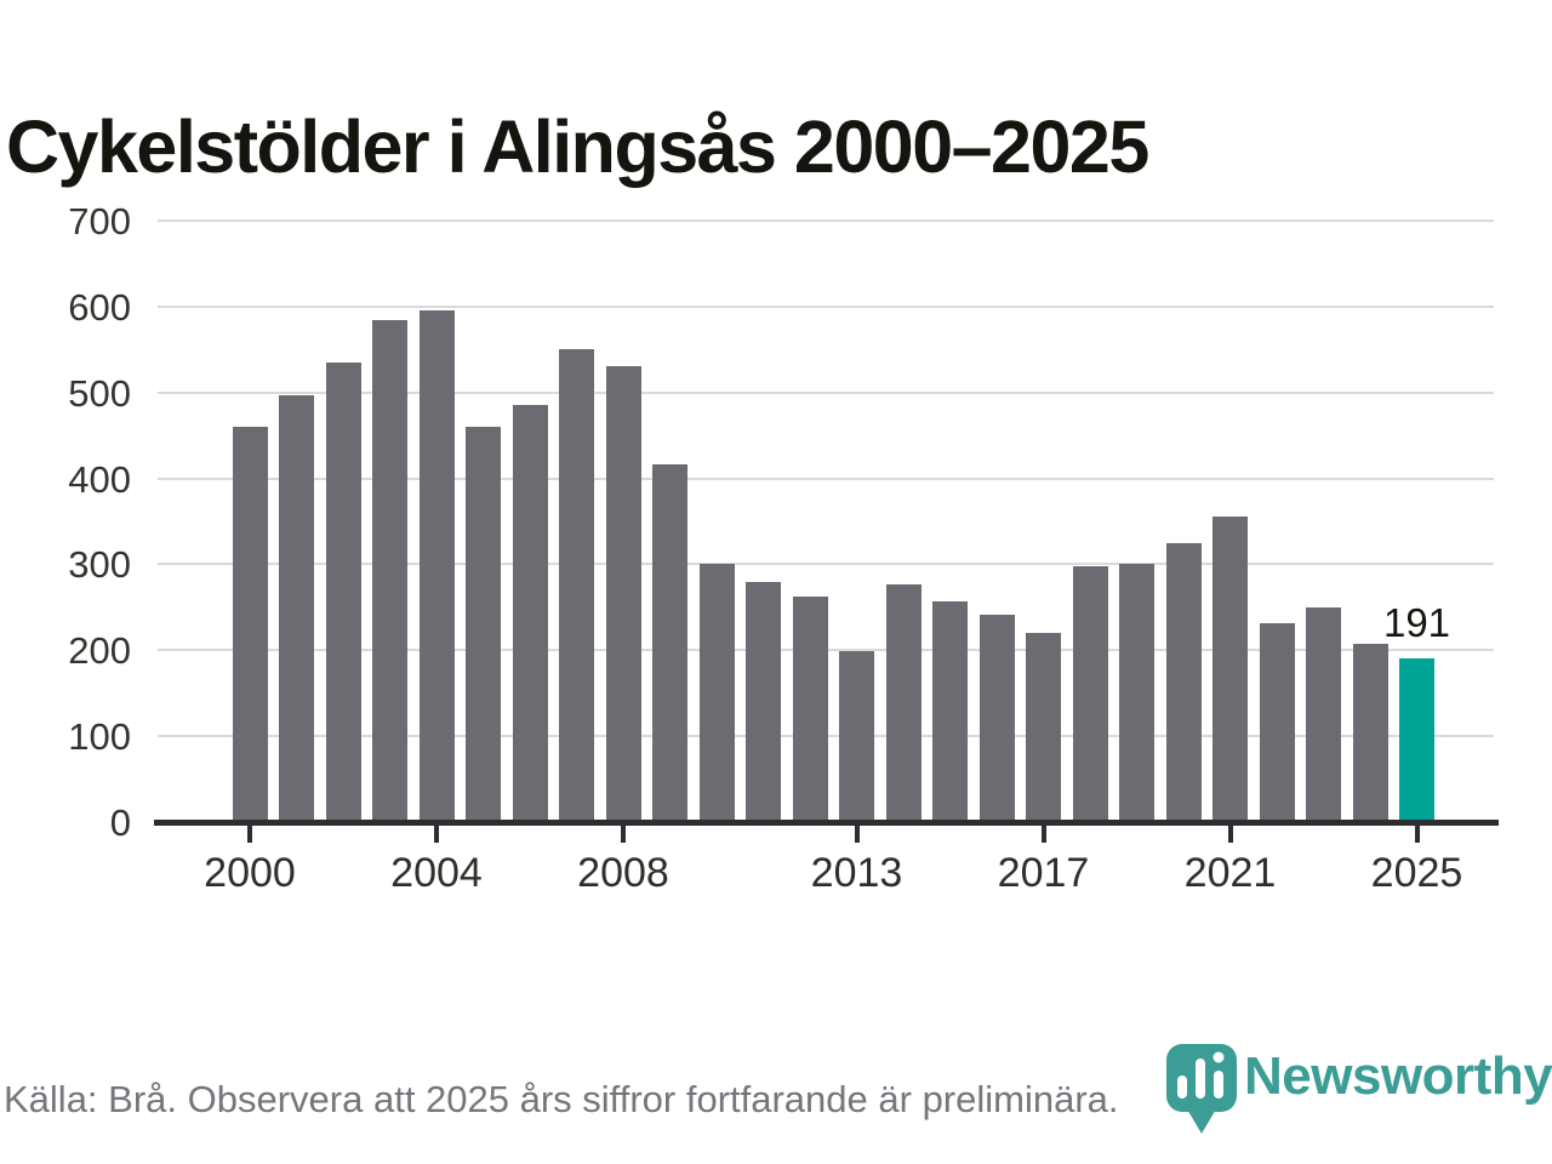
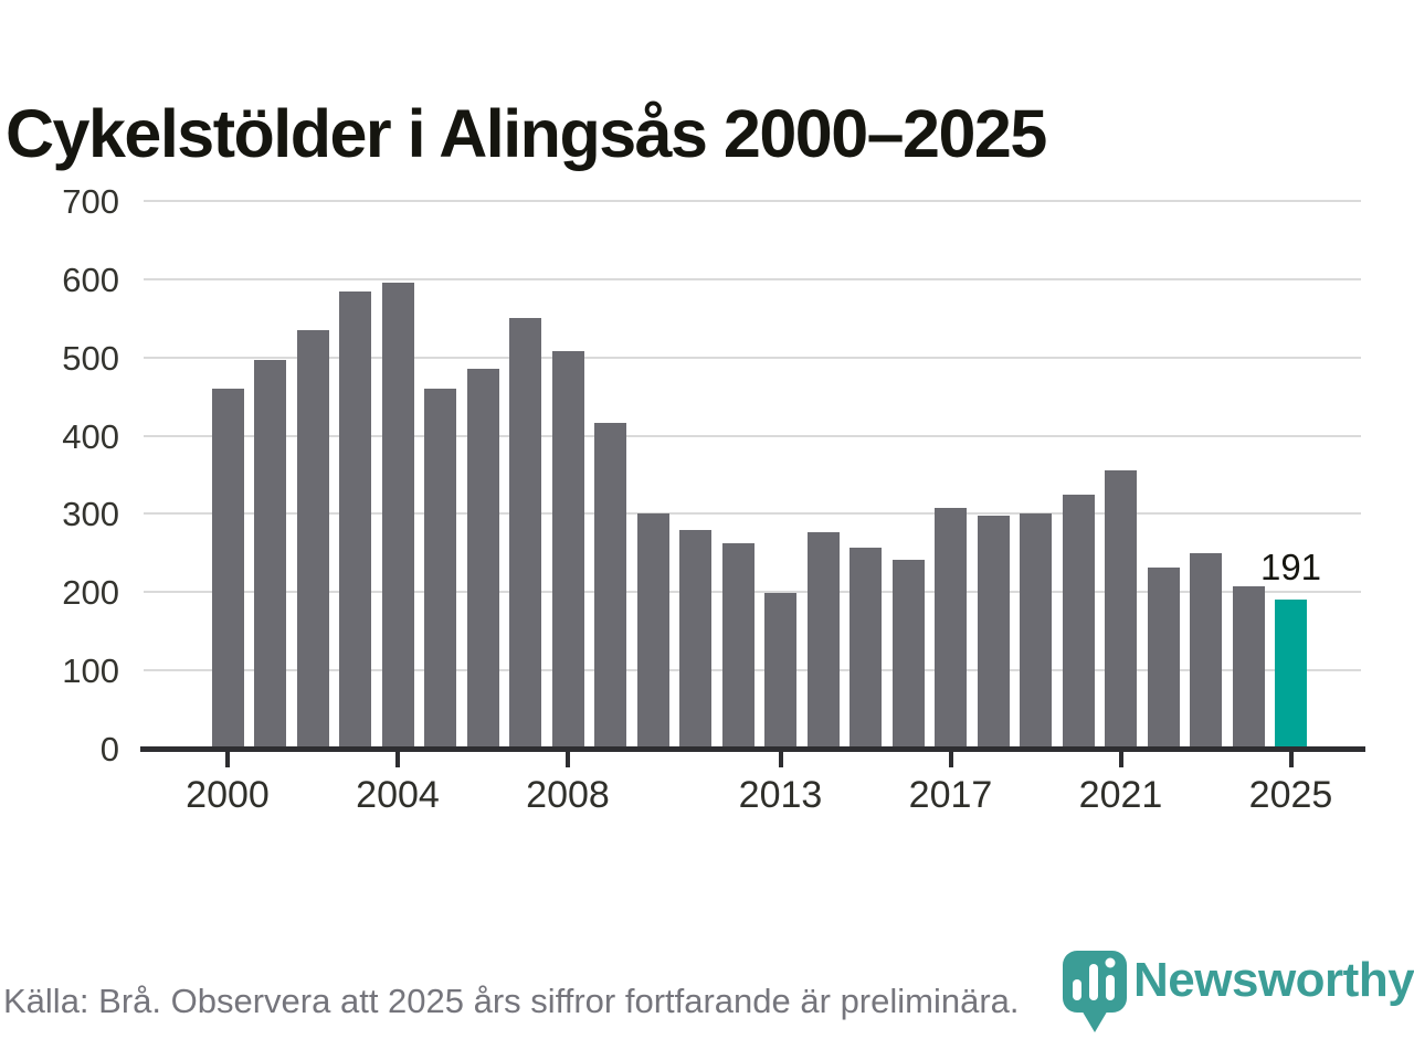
2008: 530 -> 510
2017: 220 -> 310
